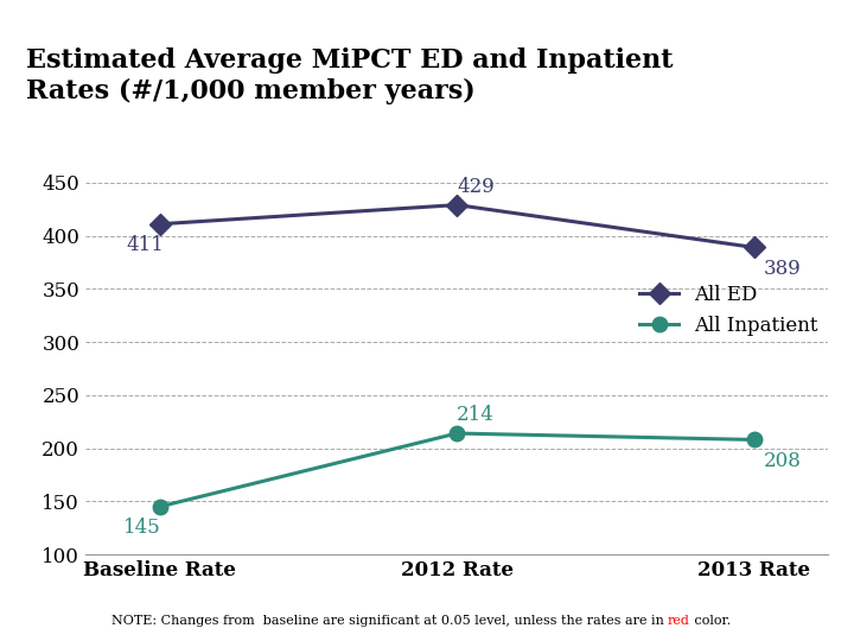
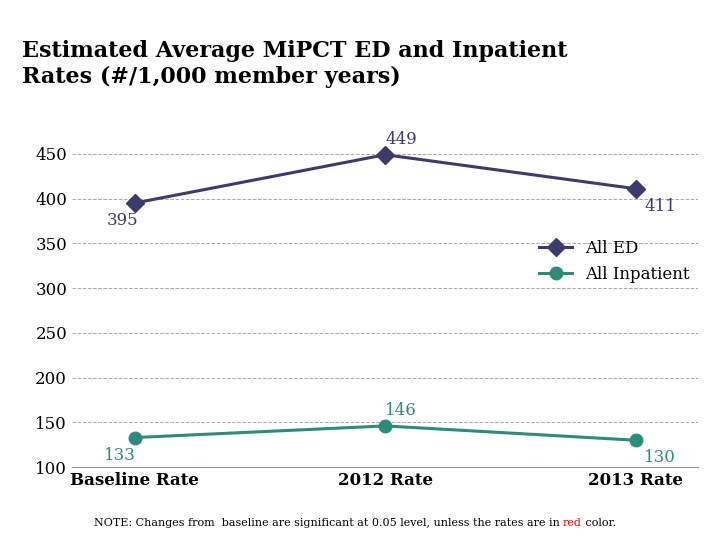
All ED/Baseline Rate: 411 -> 395
All Inpatient/Baseline Rate: 145 -> 133
All ED/2012 Rate: 429 -> 449
All Inpatient/2012 Rate: 214 -> 146
All ED/2013 Rate: 389 -> 411
All Inpatient/2013 Rate: 208 -> 130
